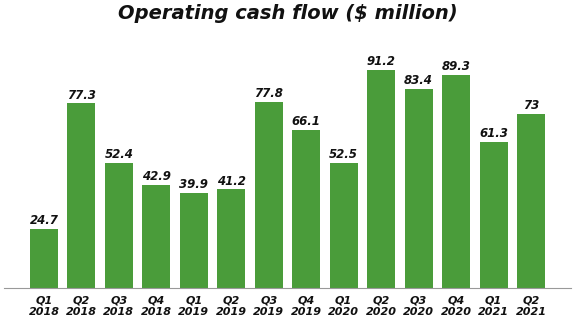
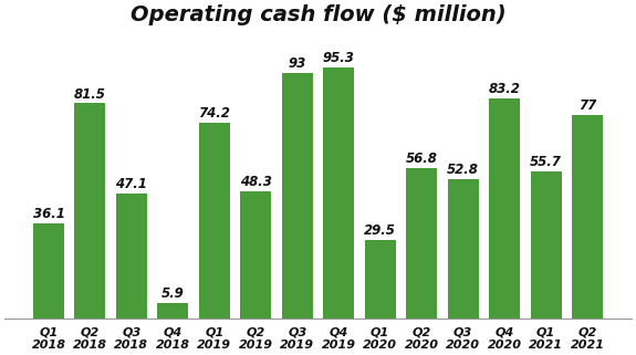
Q1 2018: 24.7 -> 36.1
Q2 2018: 77.3 -> 81.5
Q3 2018: 52.4 -> 47.1
Q4 2018: 42.9 -> 5.9
Q1 2019: 39.9 -> 74.2
Q2 2019: 41.2 -> 48.3
Q3 2019: 77.8 -> 93
Q4 2019: 66.1 -> 95.3
Q1 2020: 52.5 -> 29.5
Q2 2020: 91.2 -> 56.8
Q3 2020: 83.4 -> 52.8
Q4 2020: 89.3 -> 83.2
Q1 2021: 61.3 -> 55.7
Q2 2021: 73 -> 77
